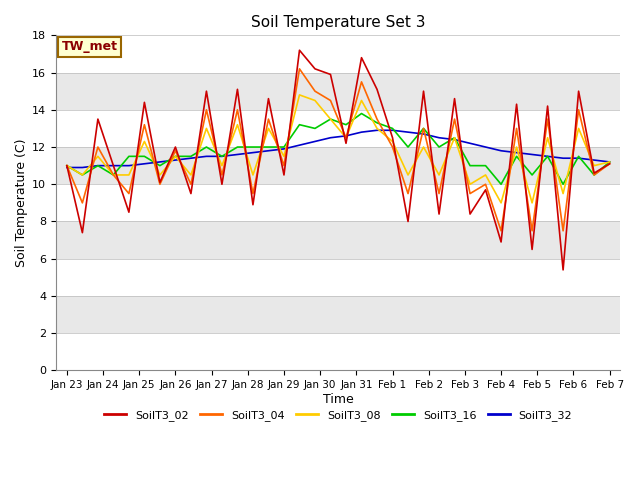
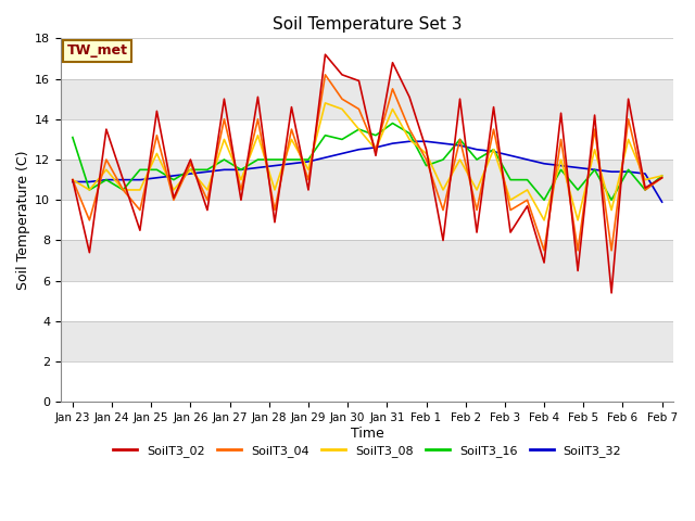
SoilT3_16/Jan 23: 11.0 -> 13.1
SoilT3_16/Feb 1: 13.0 -> 11.7
SoilT3_32/Feb 7: 11.2 -> 9.9
